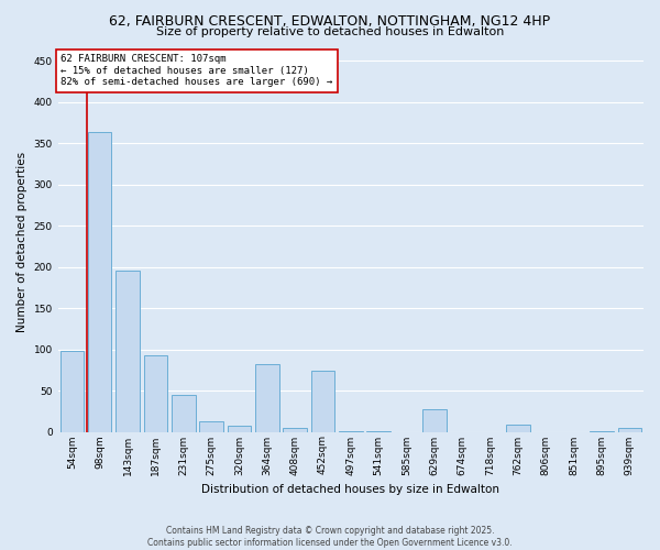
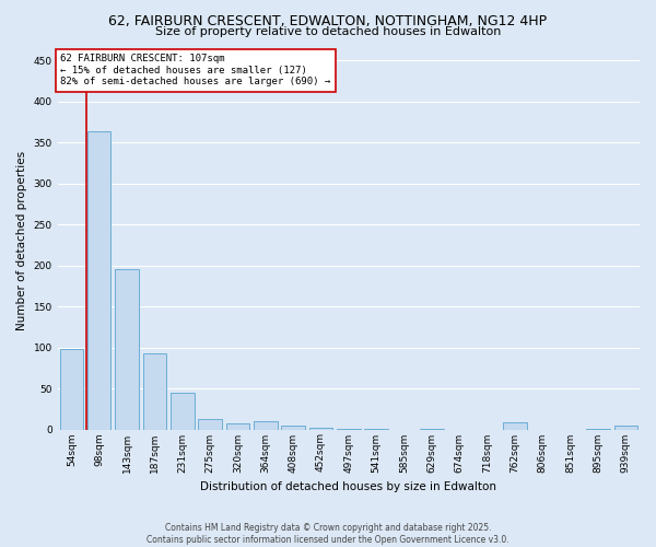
364sqm: 82 -> 10
452sqm: 74 -> 2
629sqm: 28 -> 1
